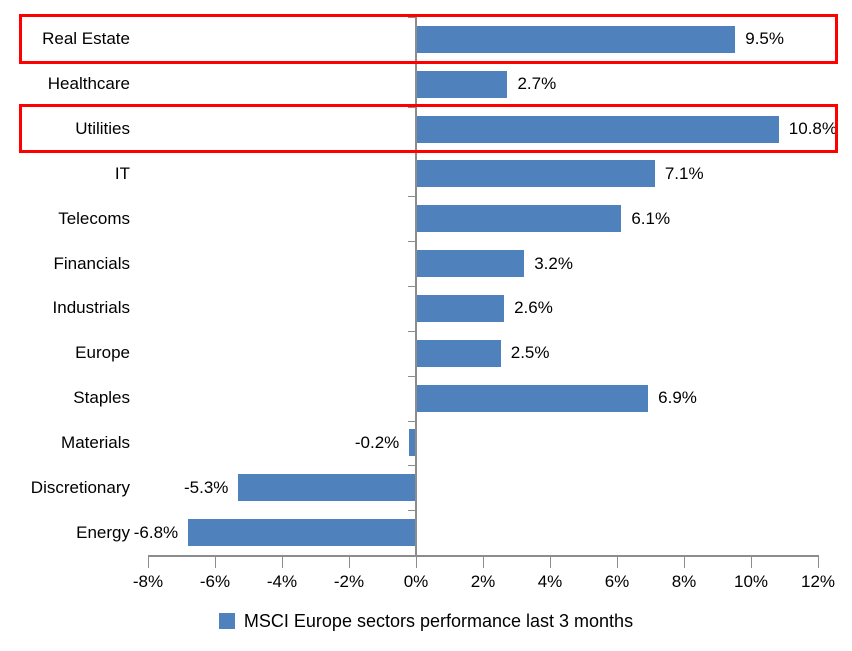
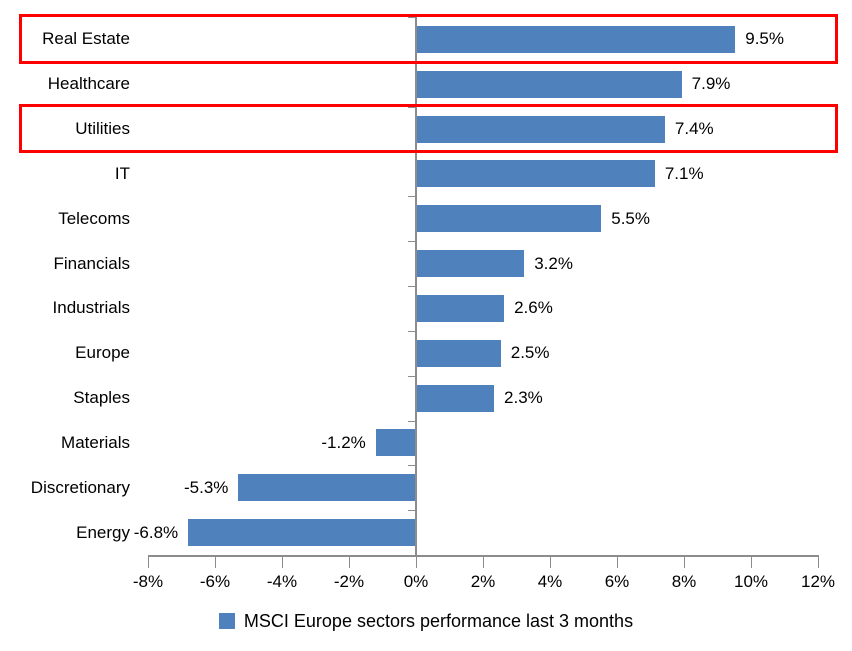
Healthcare: 2.7% -> 7.9%
Utilities: 10.8% -> 7.4%
Telecoms: 6.1% -> 5.5%
Staples: 6.9% -> 2.3%
Materials: -0.2% -> -1.2%
